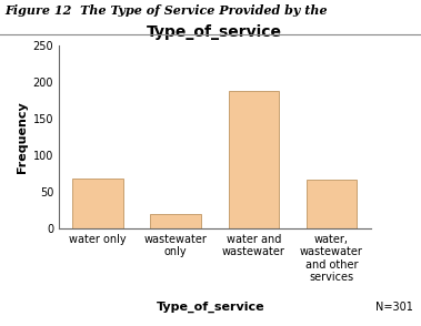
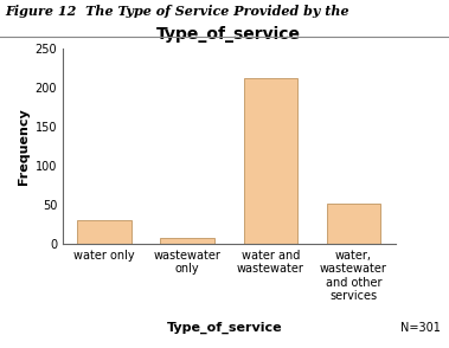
water only: 68 -> 30
wastewater only: 20 -> 7
water and wastewater: 188 -> 213
water, wastewater and other services: 66 -> 51
